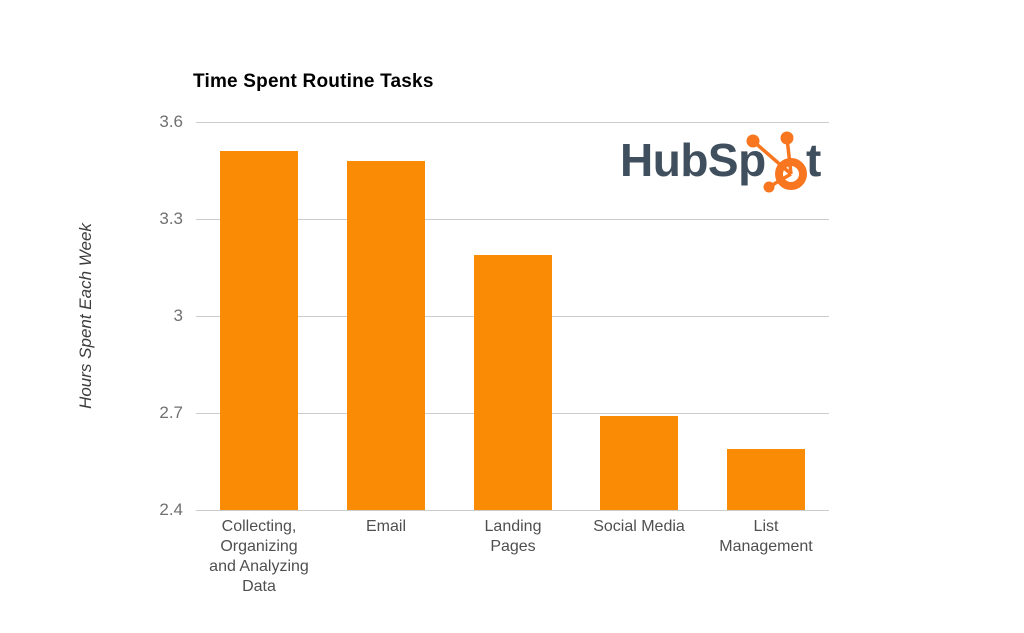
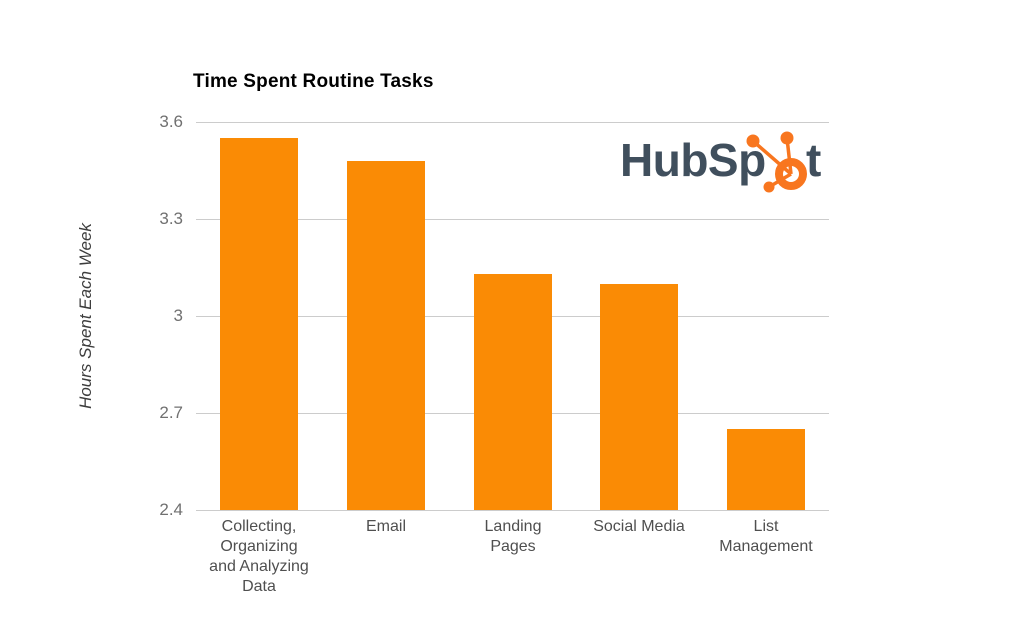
Collecting, Organizing and Analyzing Data: 3.51 -> 3.55
Landing Pages: 3.19 -> 3.13
Social Media: 2.69 -> 3.10
List Management: 2.59 -> 2.65
